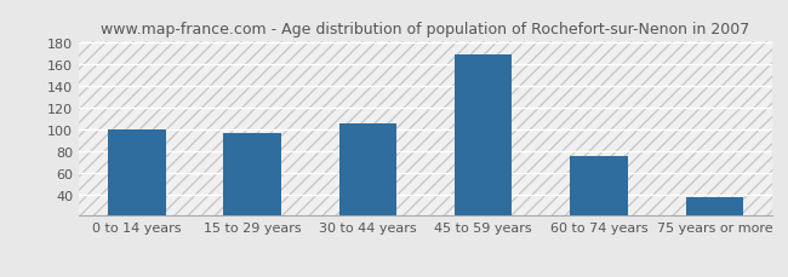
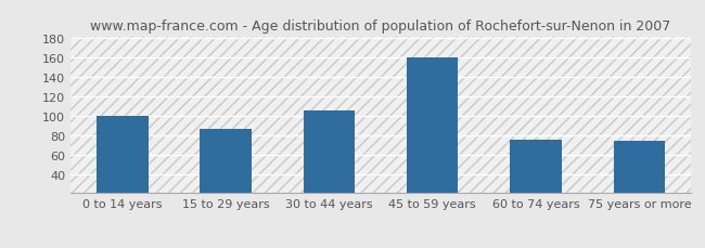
15 to 29 years: 97 -> 86
45 to 59 years: 169 -> 160
75 years or more: 37 -> 74
